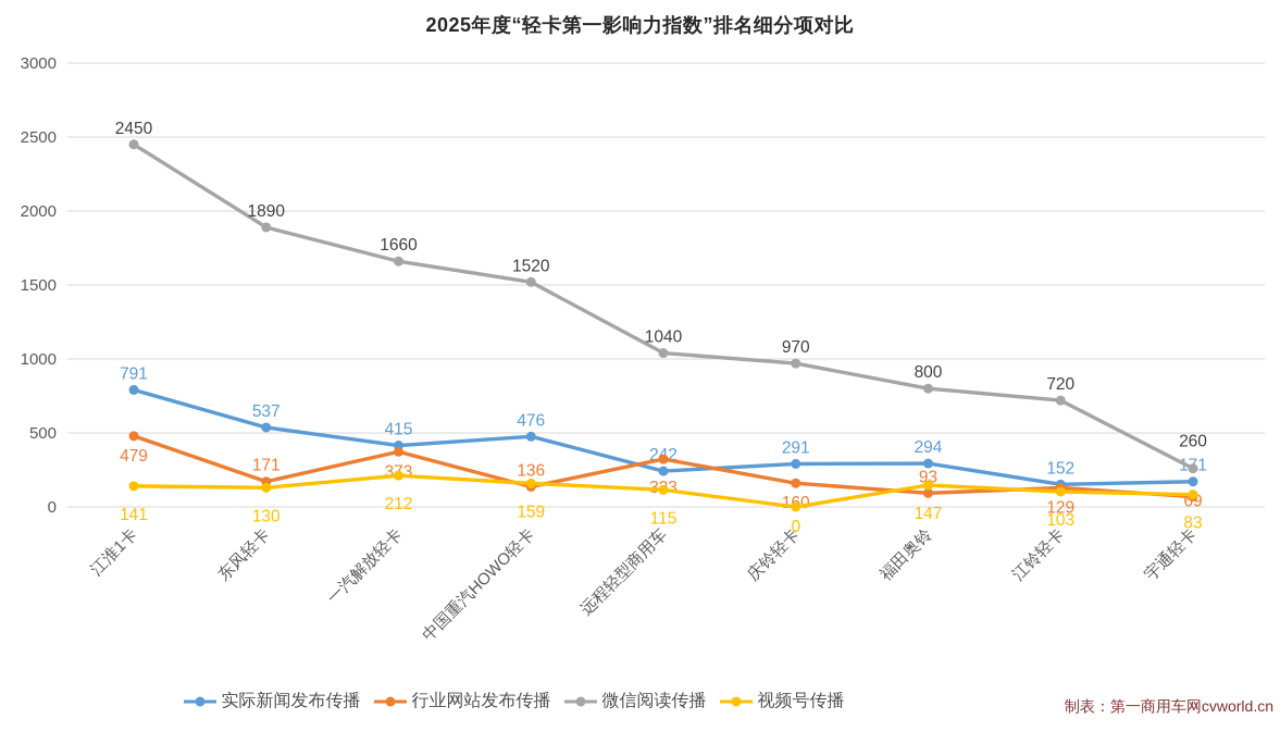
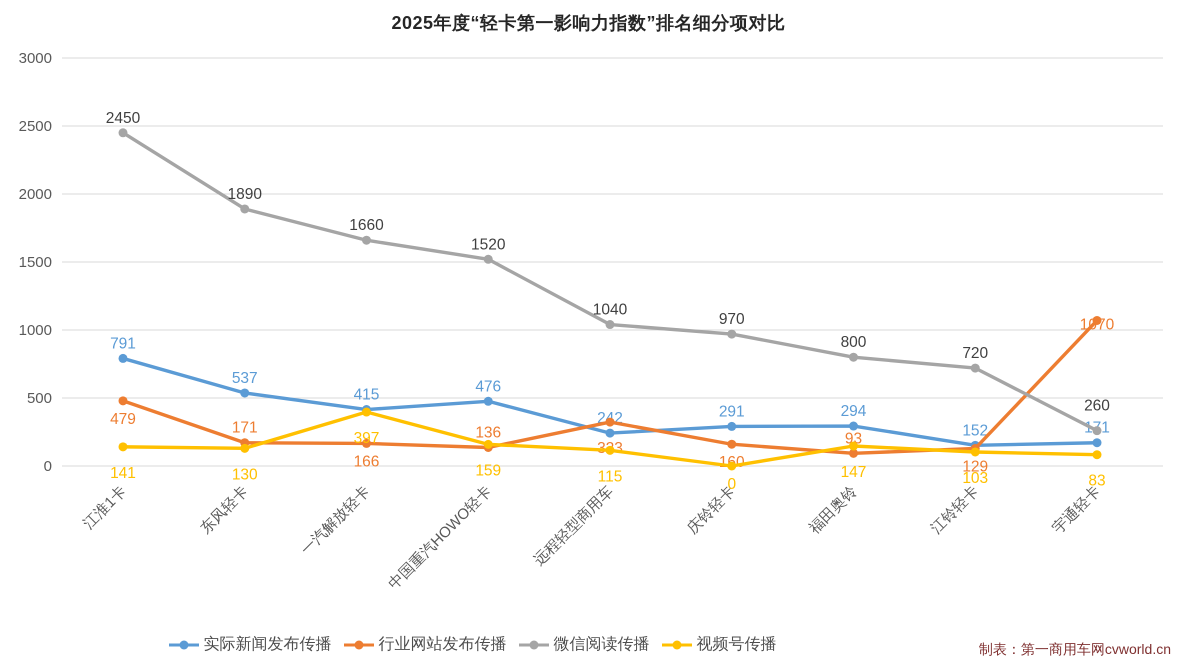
行业网站发布传播/一汽解放轻卡: 373 -> 166
视频号传播/一汽解放轻卡: 212 -> 397
行业网站发布传播/宇通轻卡: 69 -> 1070
